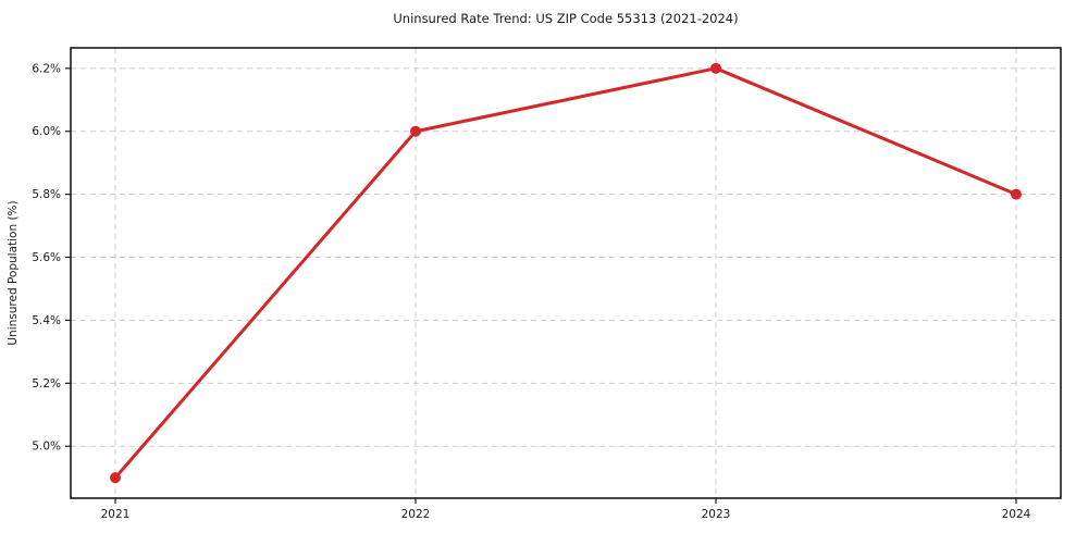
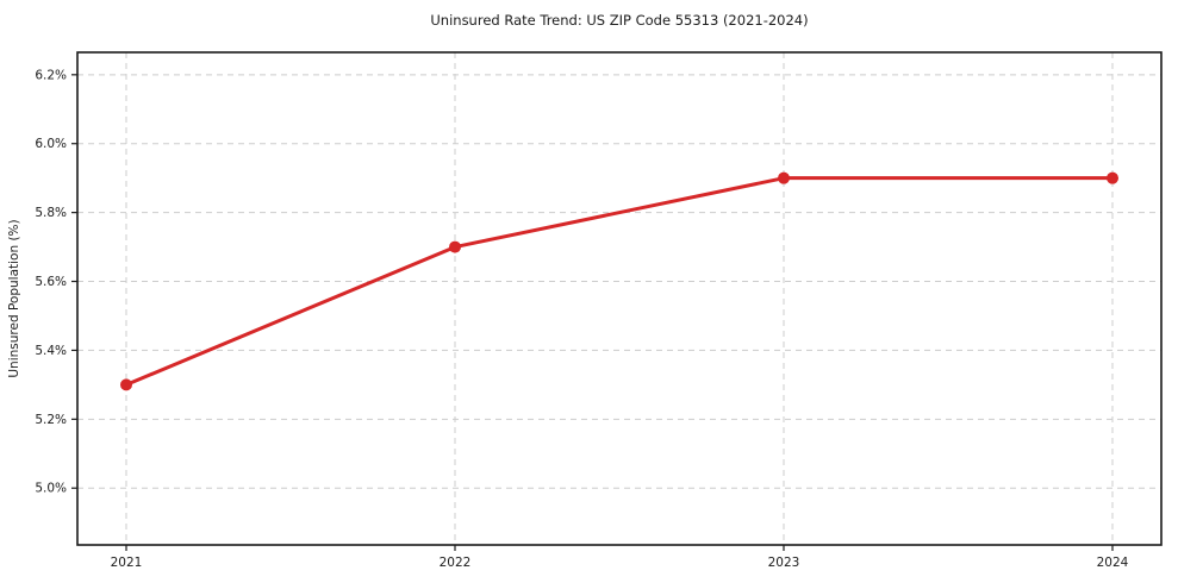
2021: 4.9% -> 5.3%
2022: 6.0% -> 5.7%
2023: 6.2% -> 5.9%
2024: 5.8% -> 5.9%
